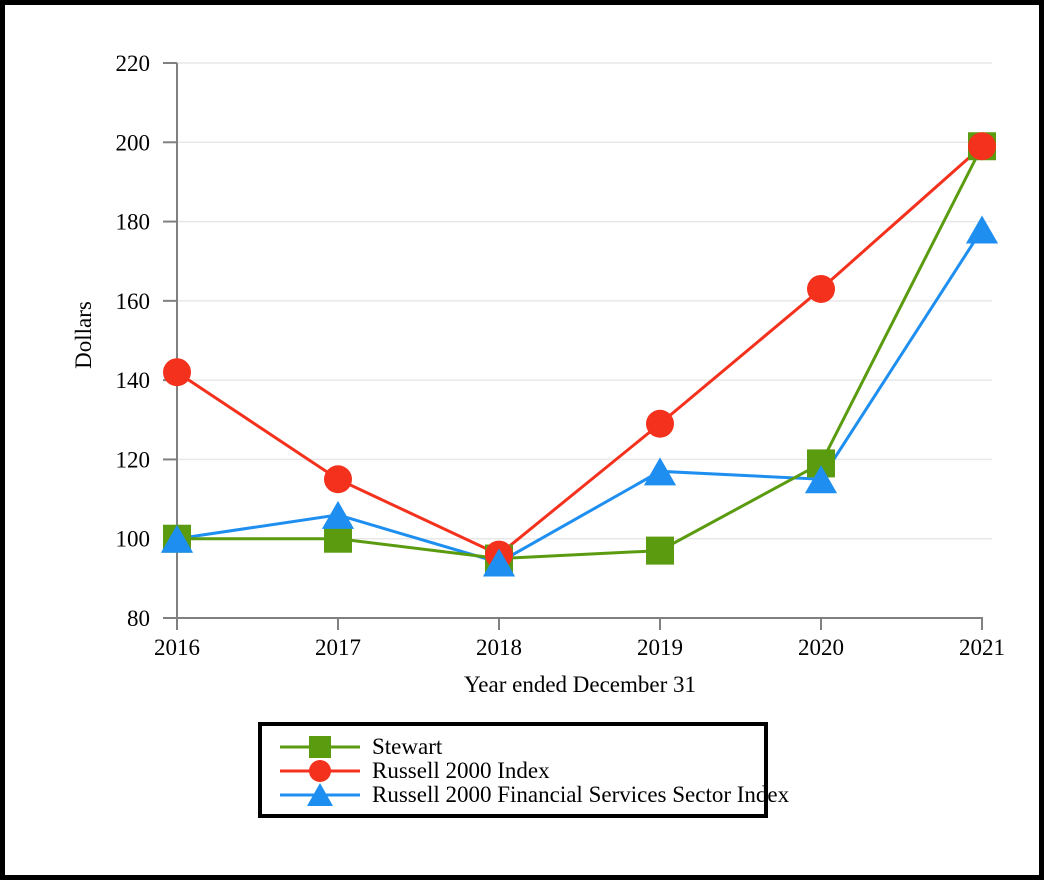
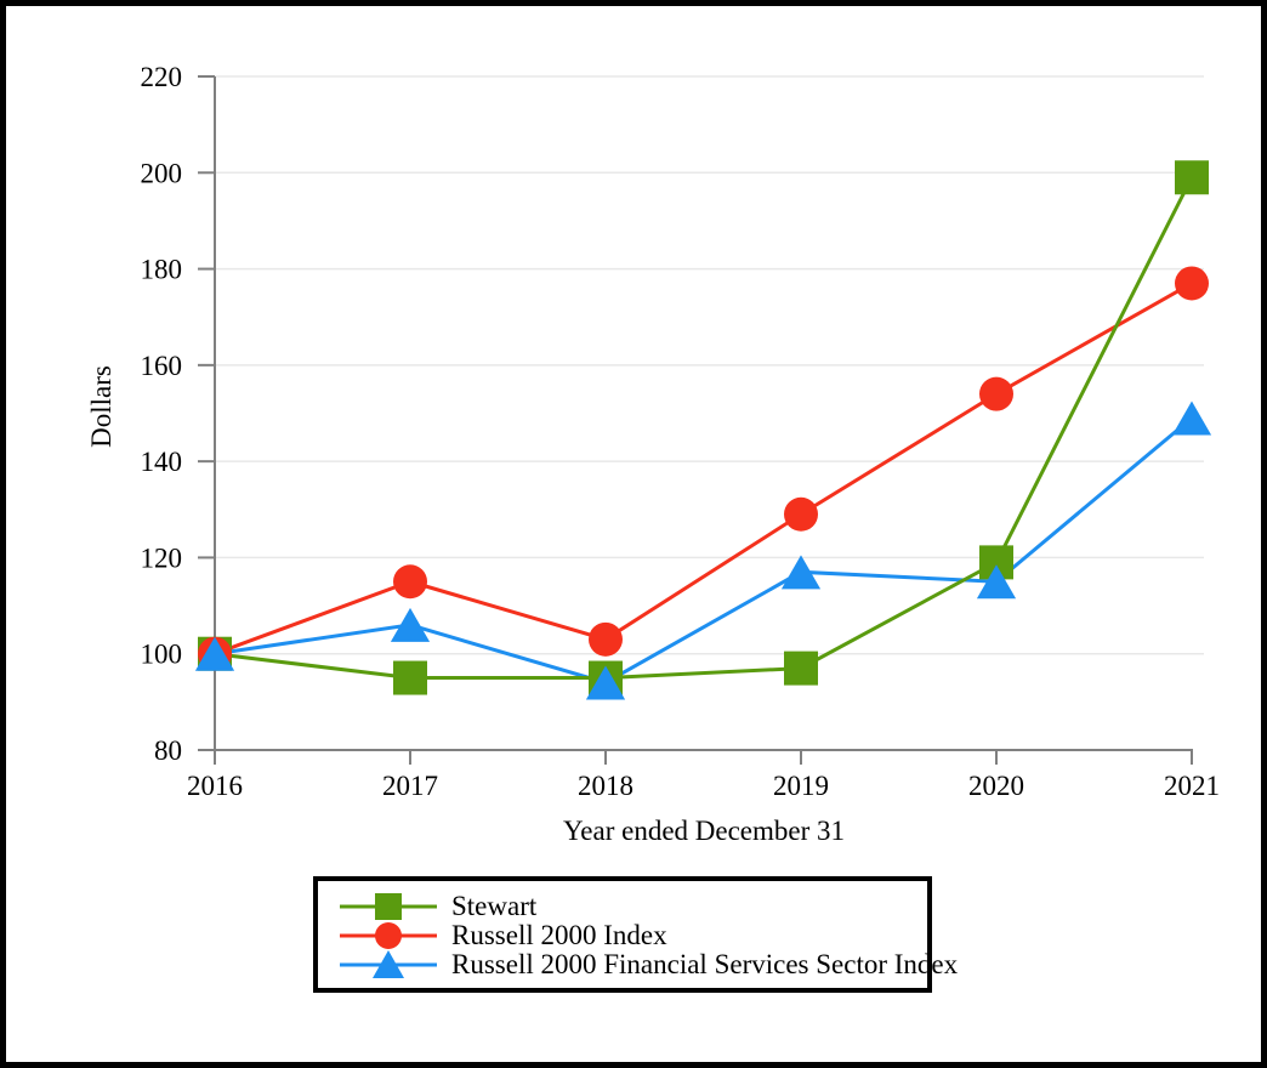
Russell 2000 Index/2016: 142 -> 100
Stewart/2017: 100 -> 95
Russell 2000 Index/2018: 96 -> 103
Russell 2000 Index/2020: 163 -> 154
Russell 2000 Index/2021: 199 -> 177
Russell 2000 Financial Services Sector Index/2021: 178 -> 149
